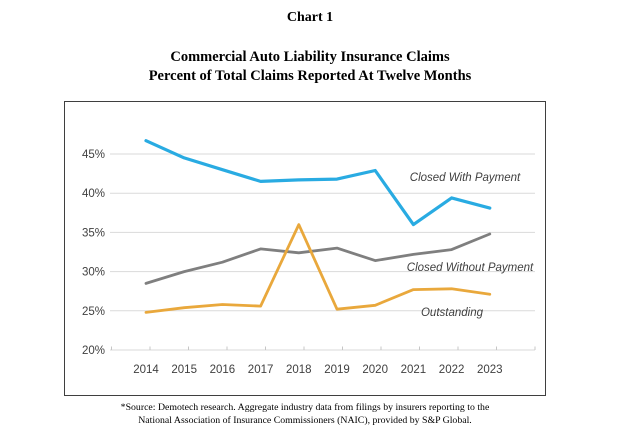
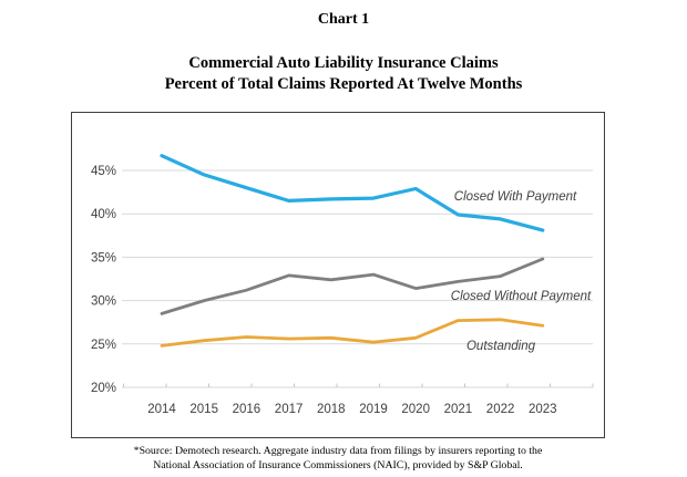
Outstanding/2018: 36% -> 26%
Closed With Payment/2021: 36% -> 40%
